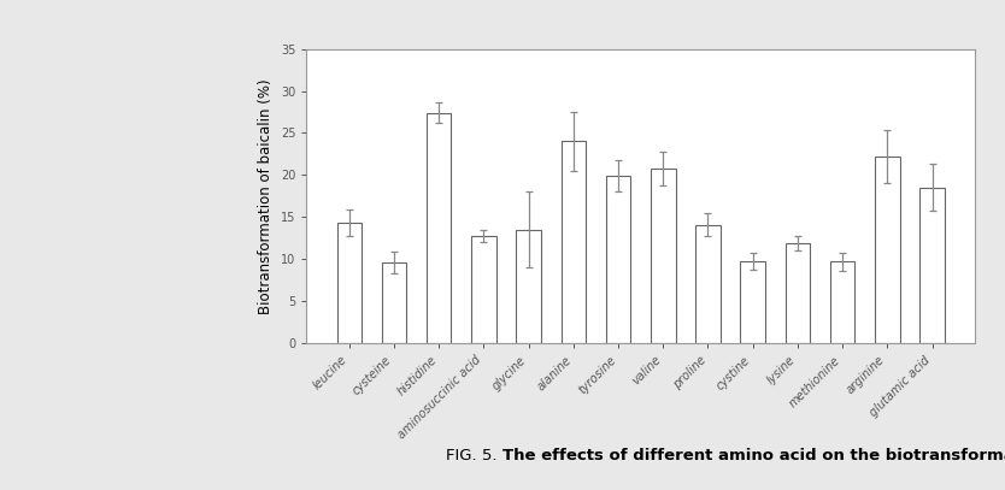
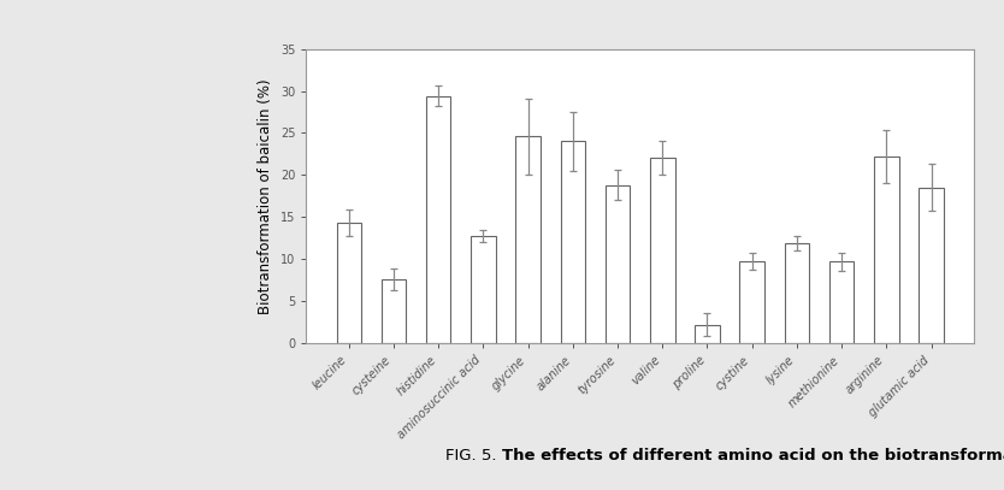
cysteine: 9.6 -> 7.6
histidine: 27.4 -> 29.4
glycine: 13.5 -> 24.6
tyrosine: 19.9 -> 18.8
valine: 20.8 -> 22.0
proline: 14.1 -> 2.2
